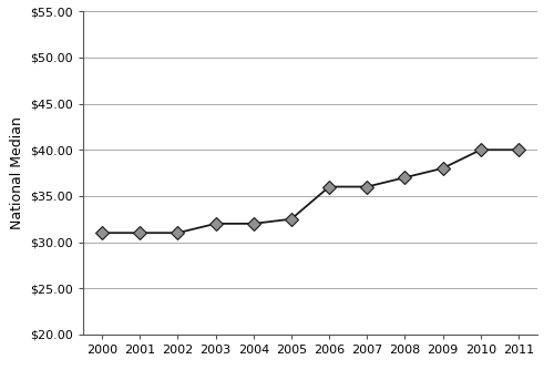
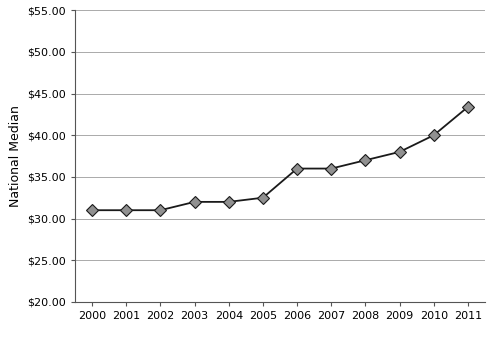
2011: $40.0 -> $43.4
